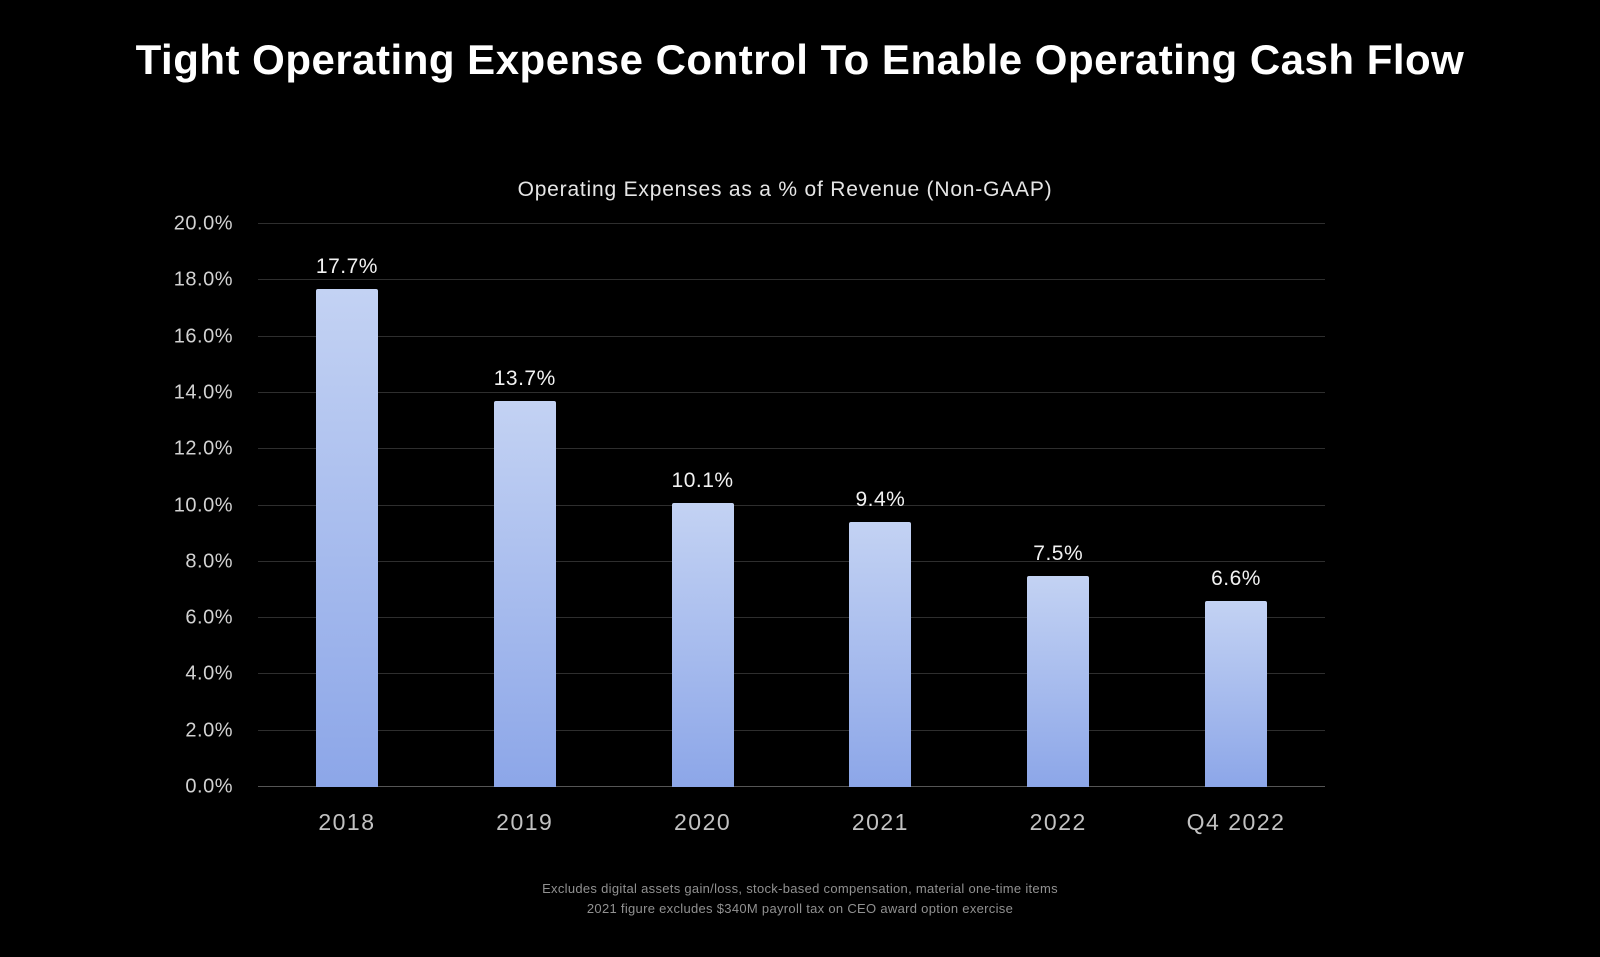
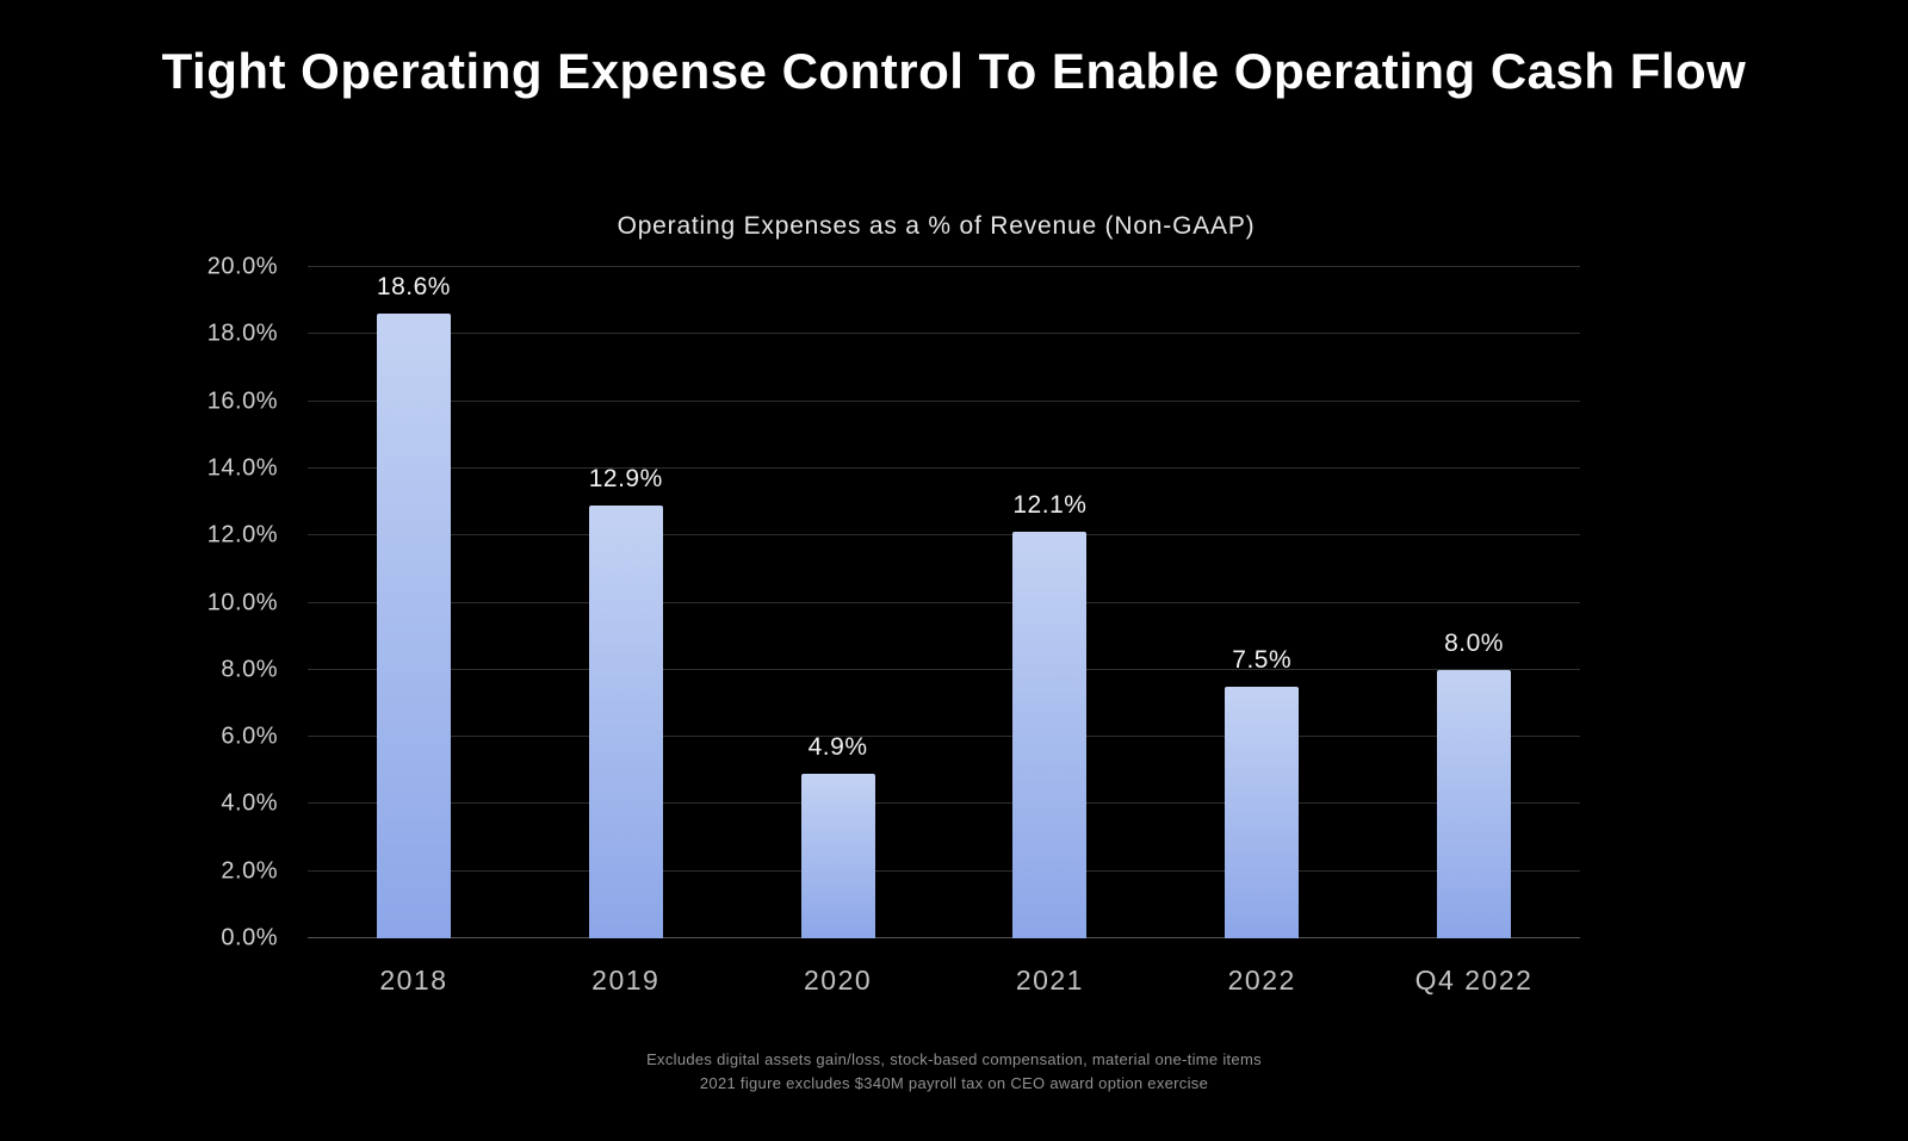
2018: 17.7% -> 18.6%
2019: 13.7% -> 12.9%
2020: 10.1% -> 4.9%
2021: 9.4% -> 12.1%
Q4 2022: 6.6% -> 8.0%
